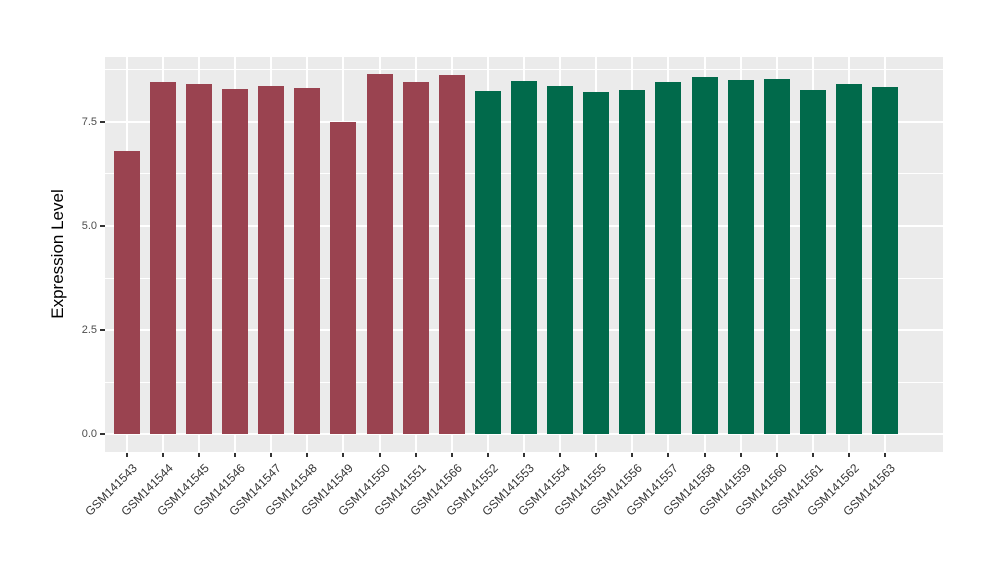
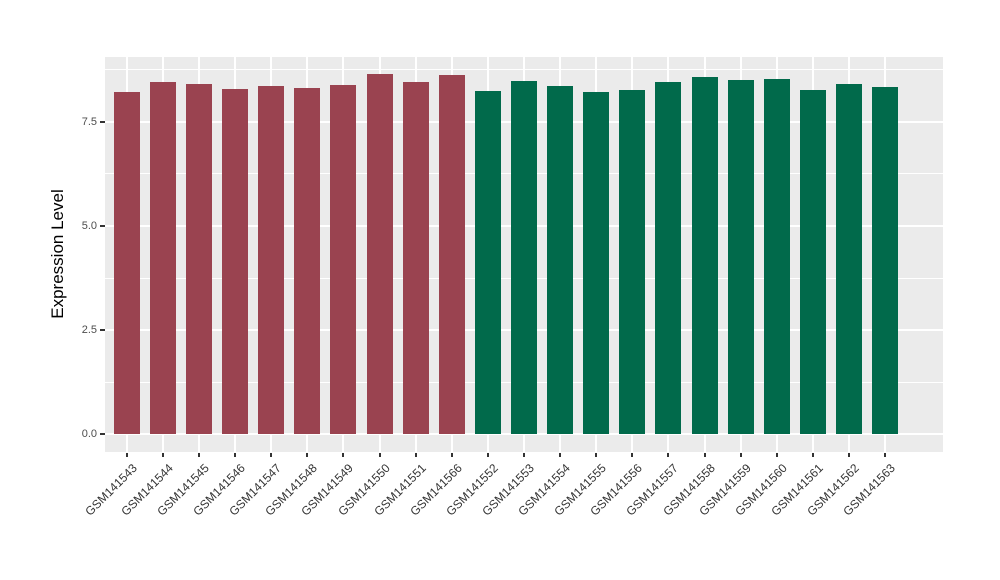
GSM141543: 6.8 -> 8.2
GSM141549: 7.5 -> 8.4
